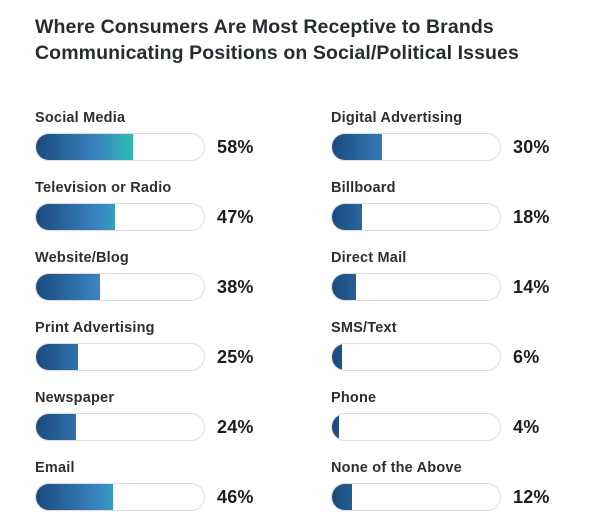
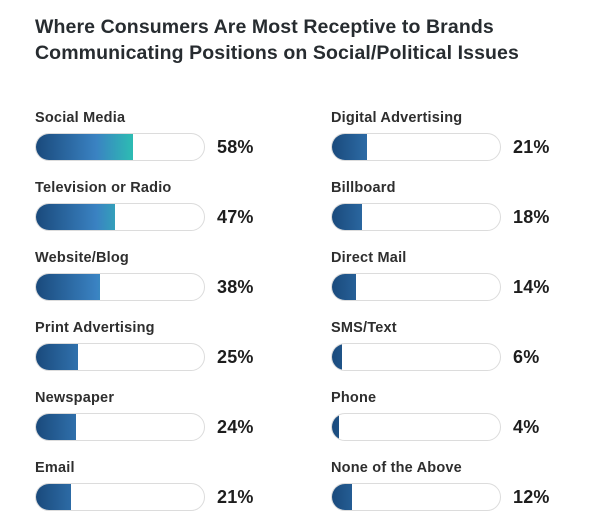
Email: 46% -> 21%
Digital Advertising: 30% -> 21%
